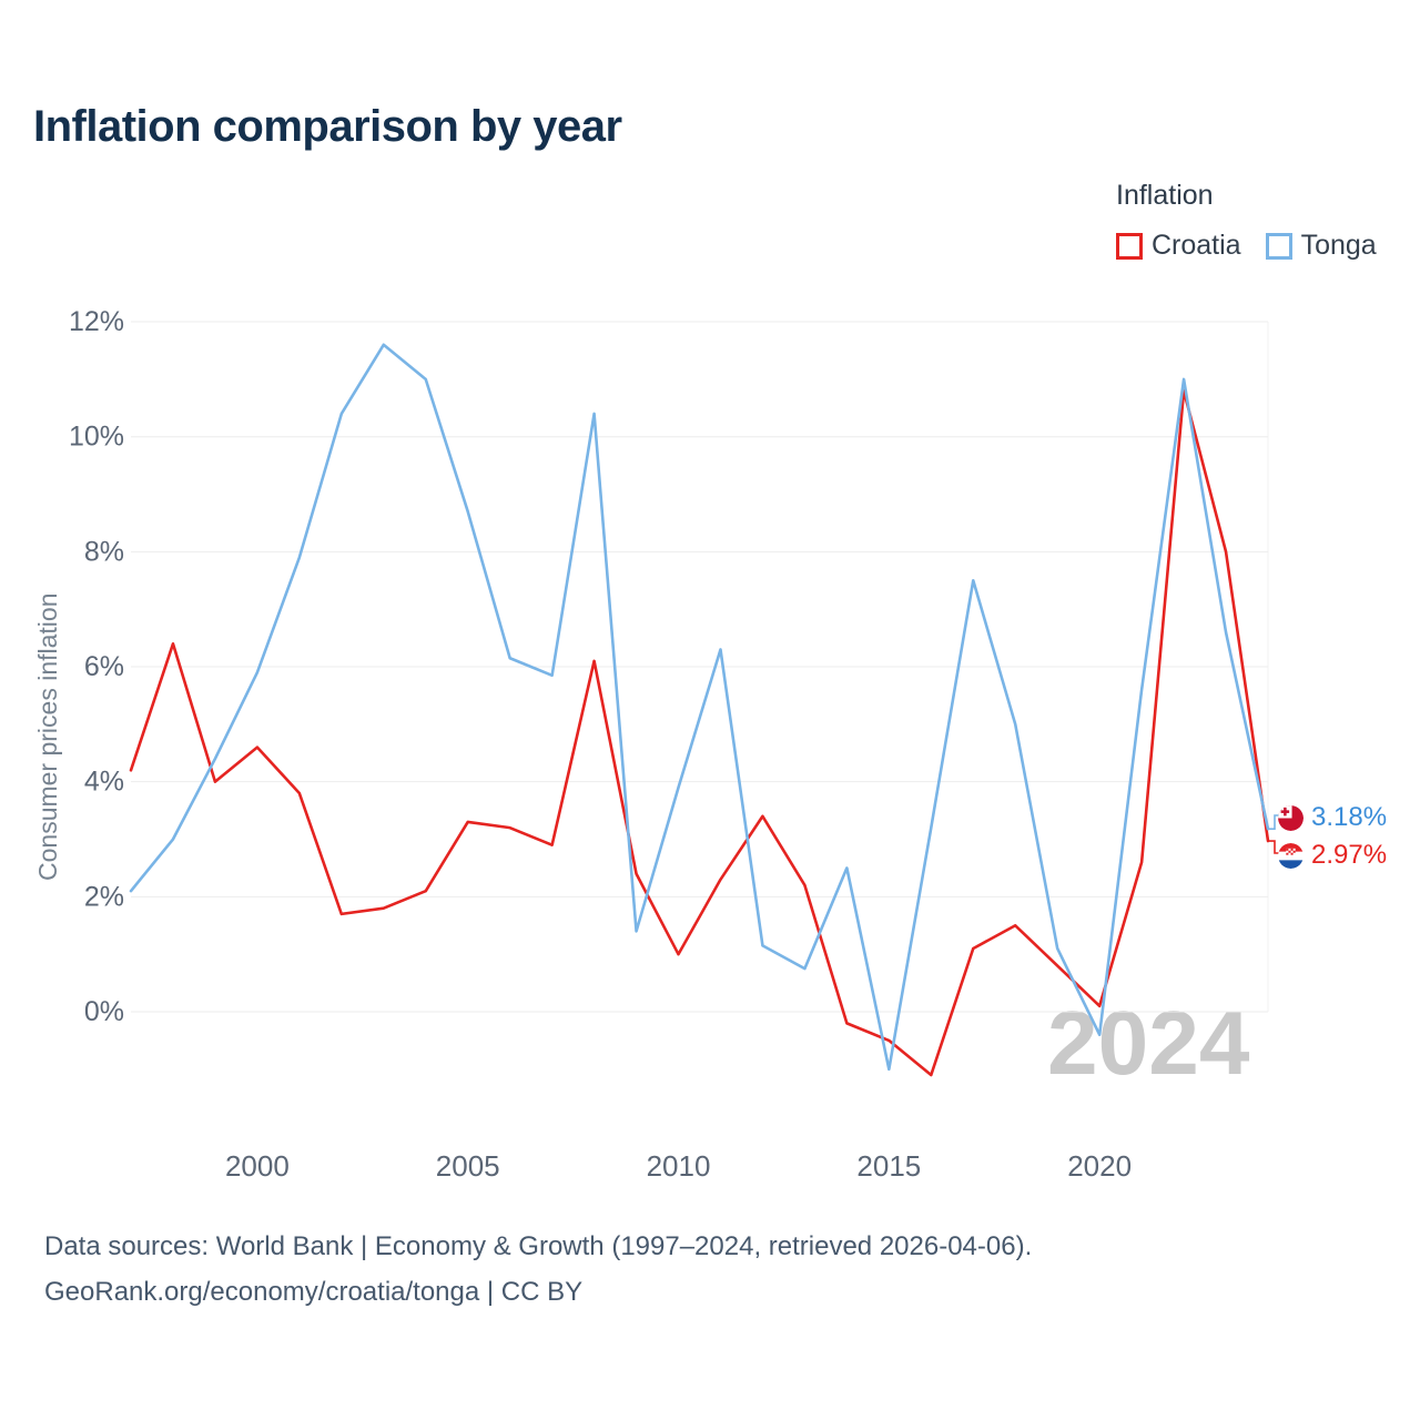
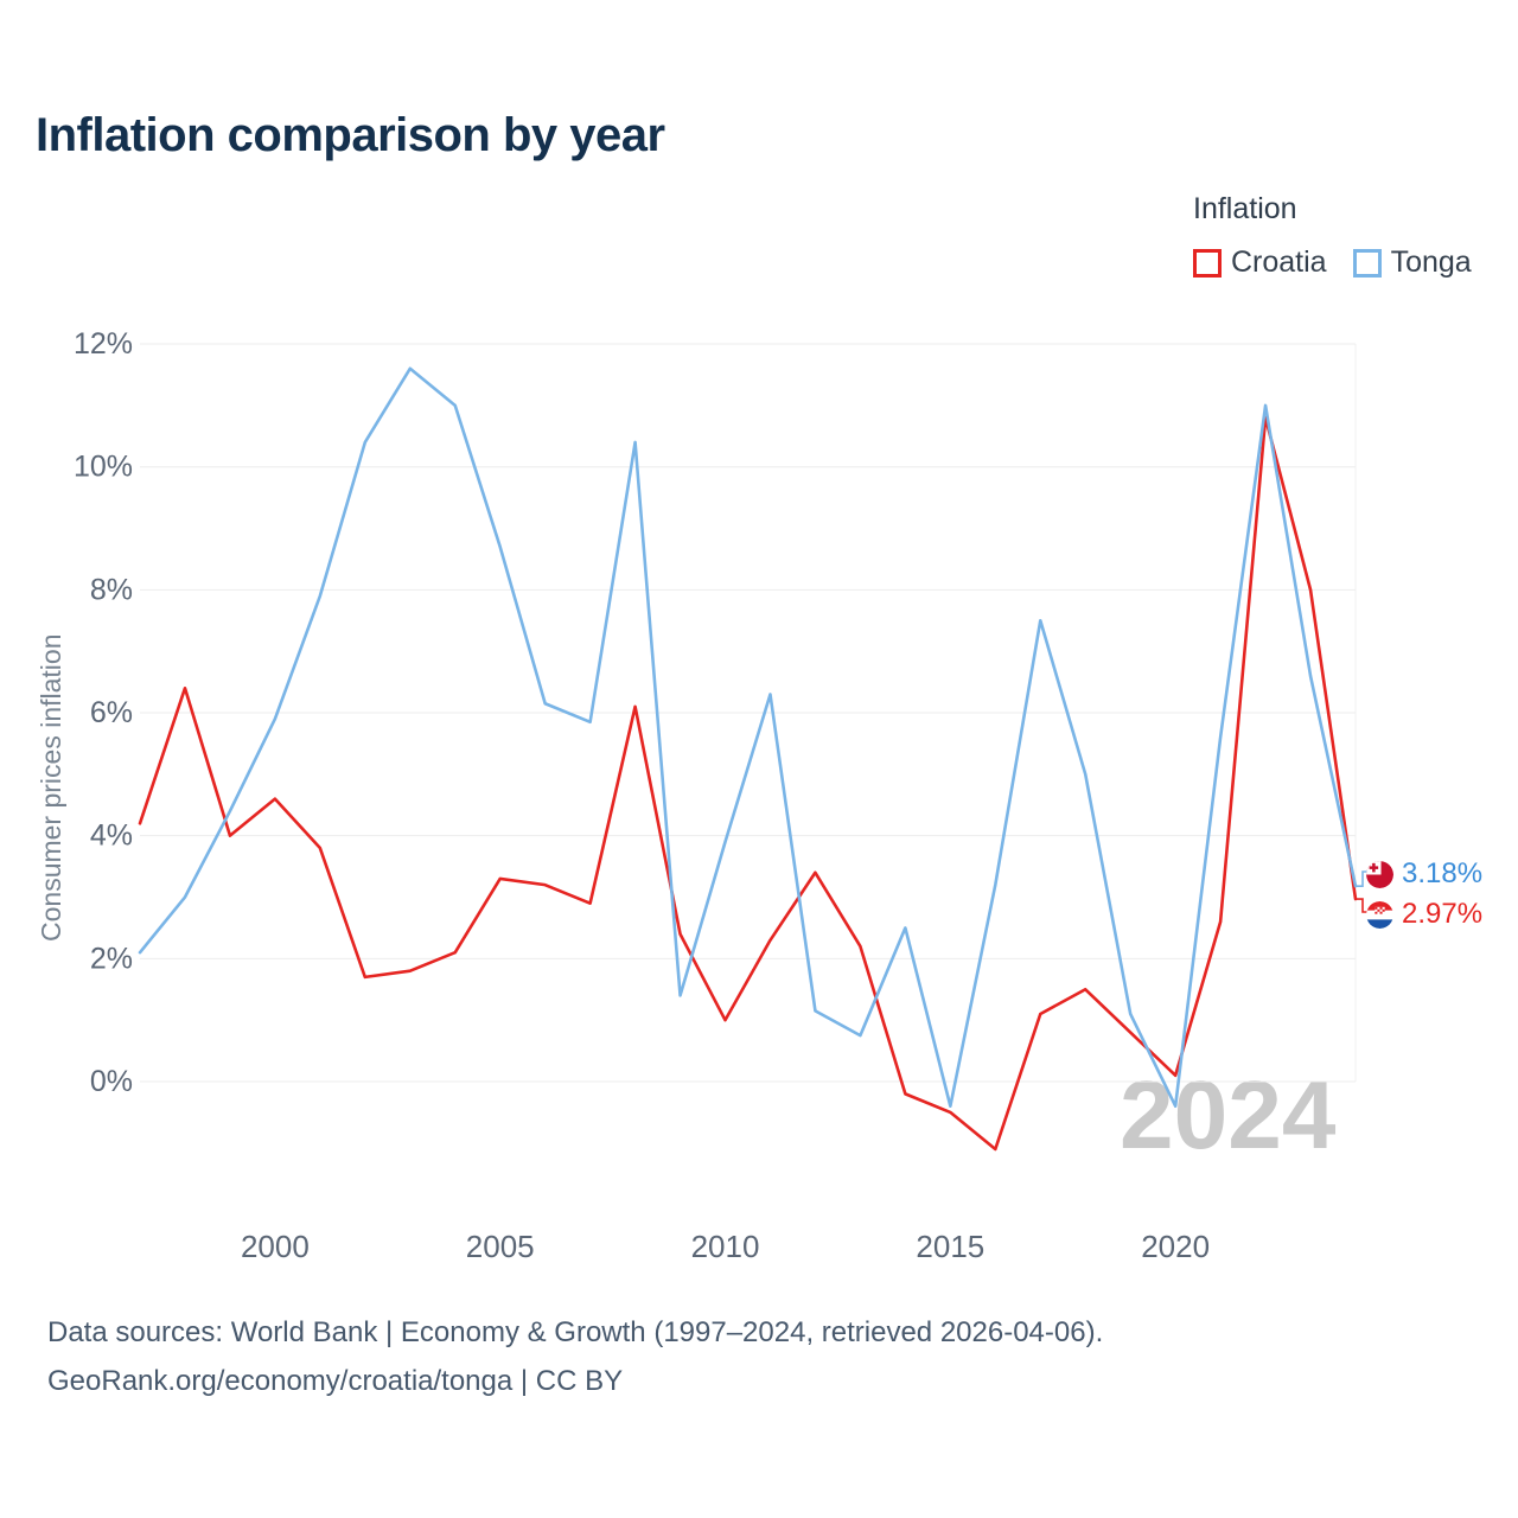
Tonga/2015: -1.0% -> -0.4%
